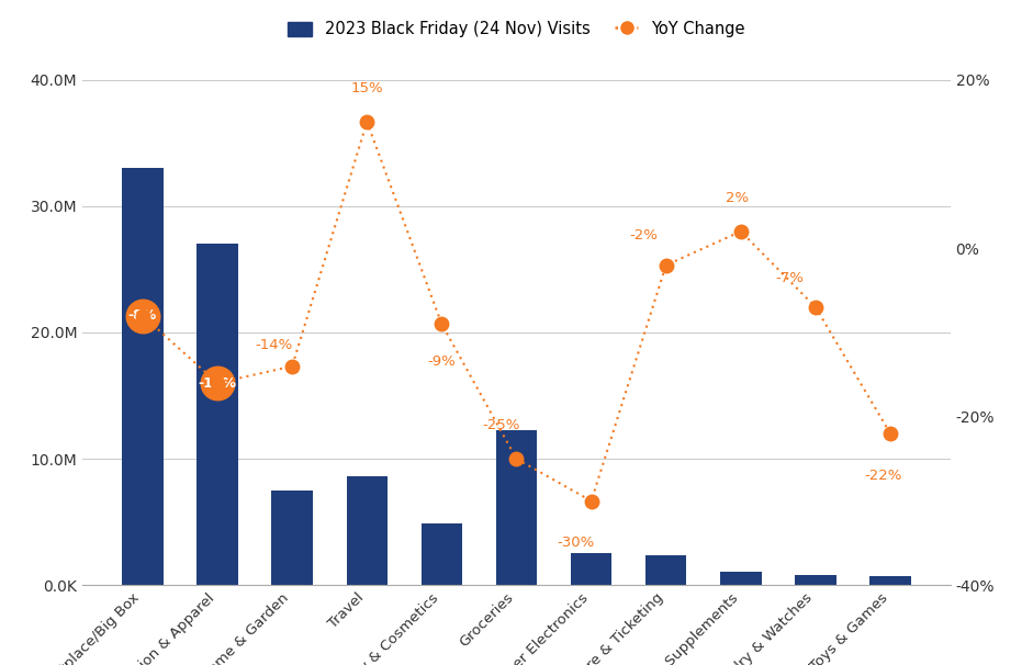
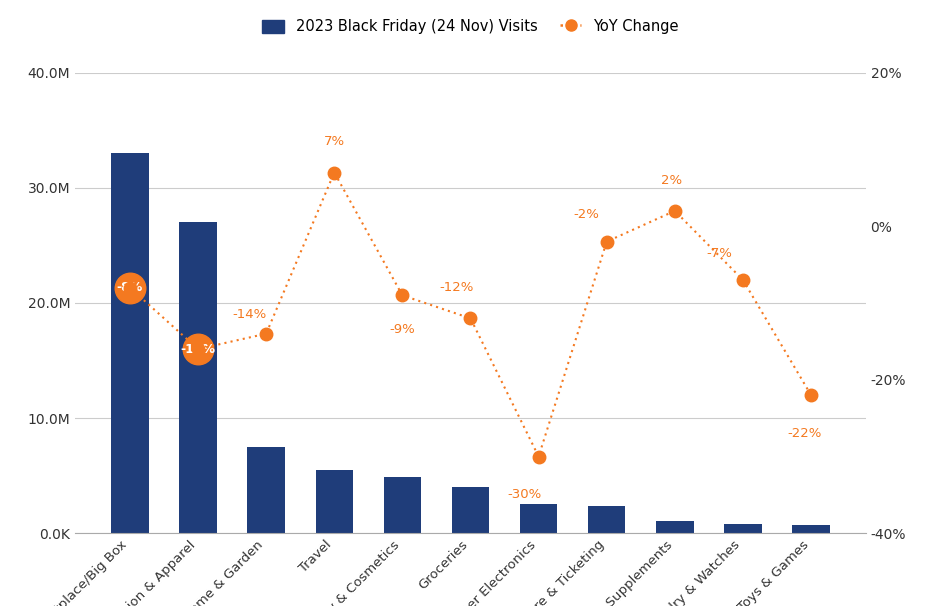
2023 Black Friday (24 Nov) Visits/Travel: 8.6M -> 5.5M
YoY Change/Travel: 15% -> 7%
2023 Black Friday (24 Nov) Visits/Groceries: 12.3M -> 4.0M
YoY Change/Groceries: -25% -> -12%
